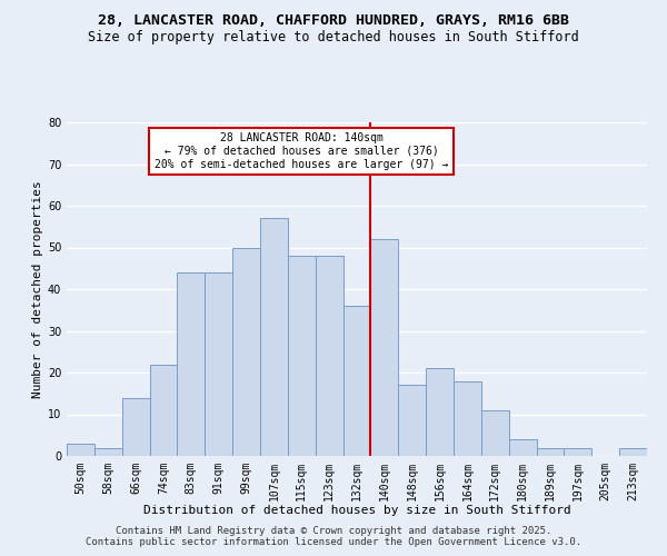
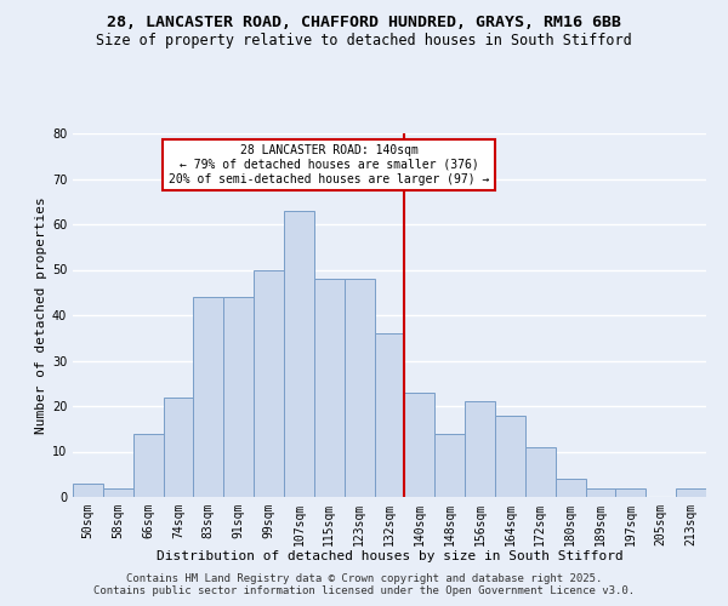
107sqm: 57 -> 63
140sqm: 52 -> 23
148sqm: 17 -> 14
